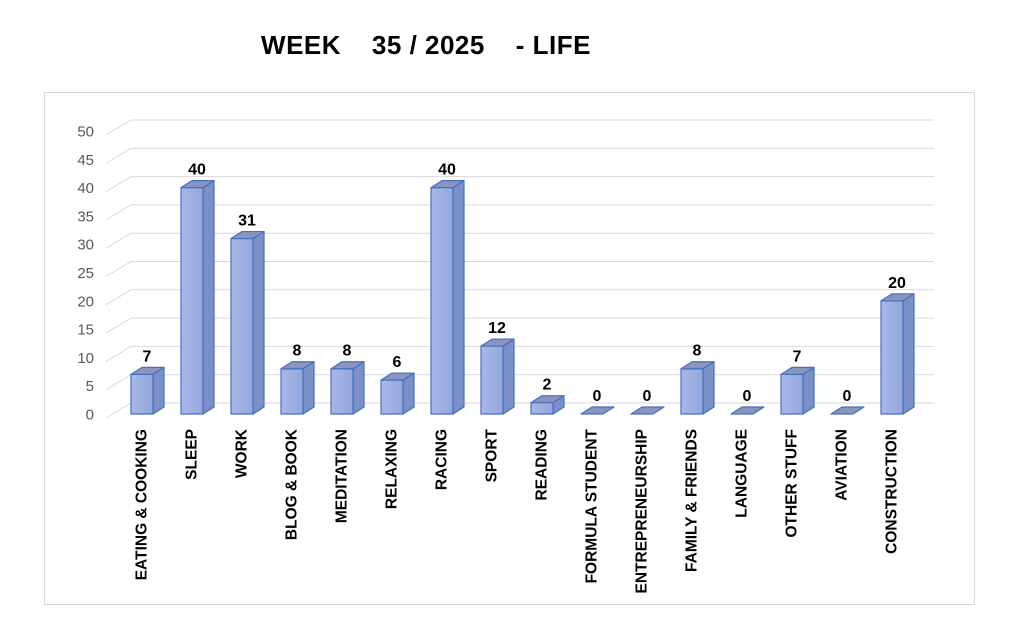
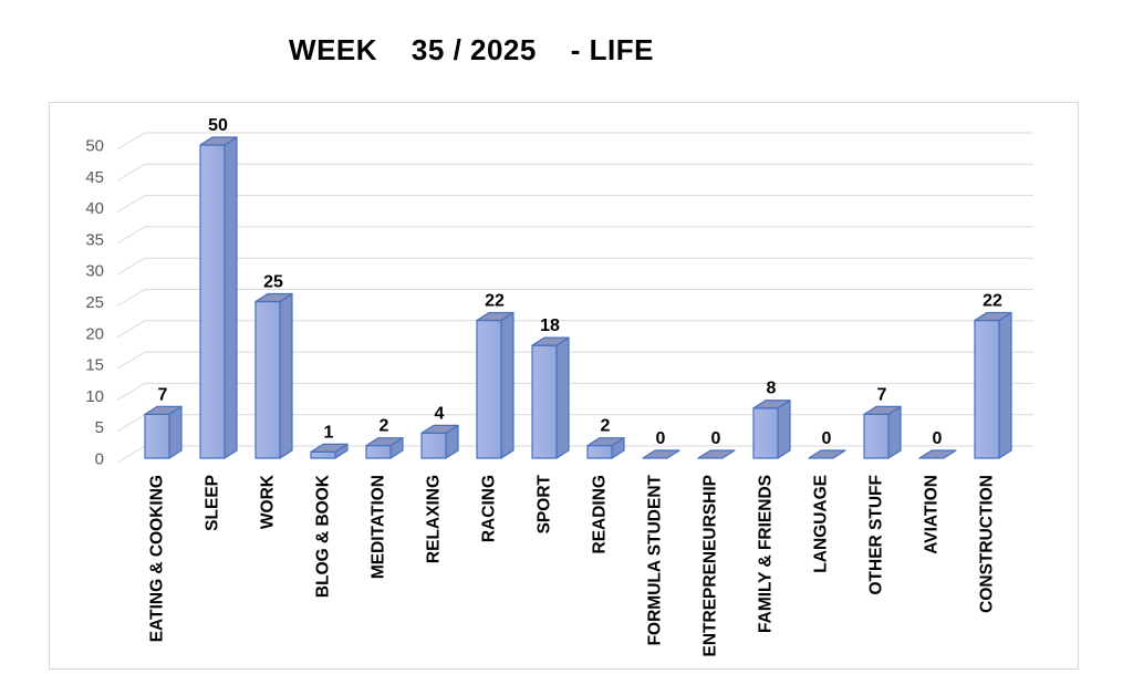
SLEEP: 40 -> 50
WORK: 31 -> 25
BLOG & BOOK: 8 -> 1
MEDITATION: 8 -> 2
RELAXING: 6 -> 4
RACING: 40 -> 22
SPORT: 12 -> 18
CONSTRUCTION: 20 -> 22
